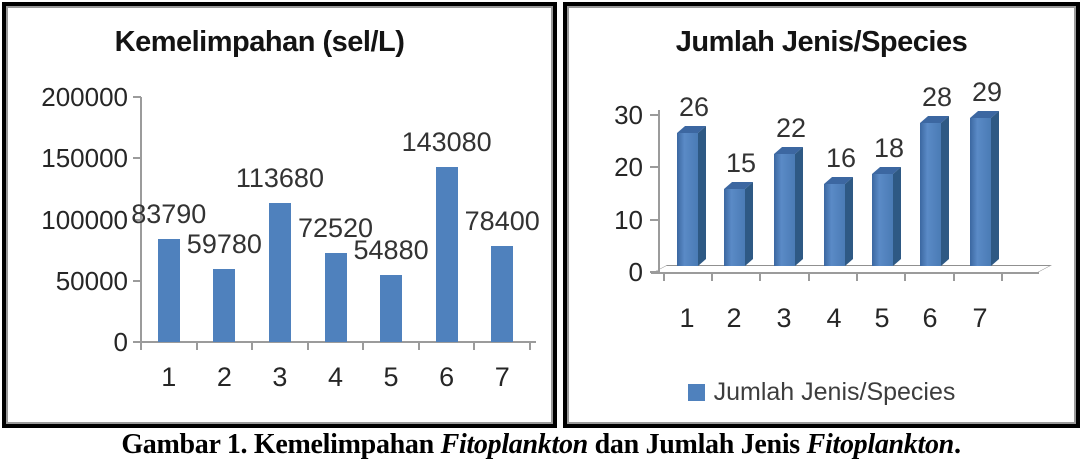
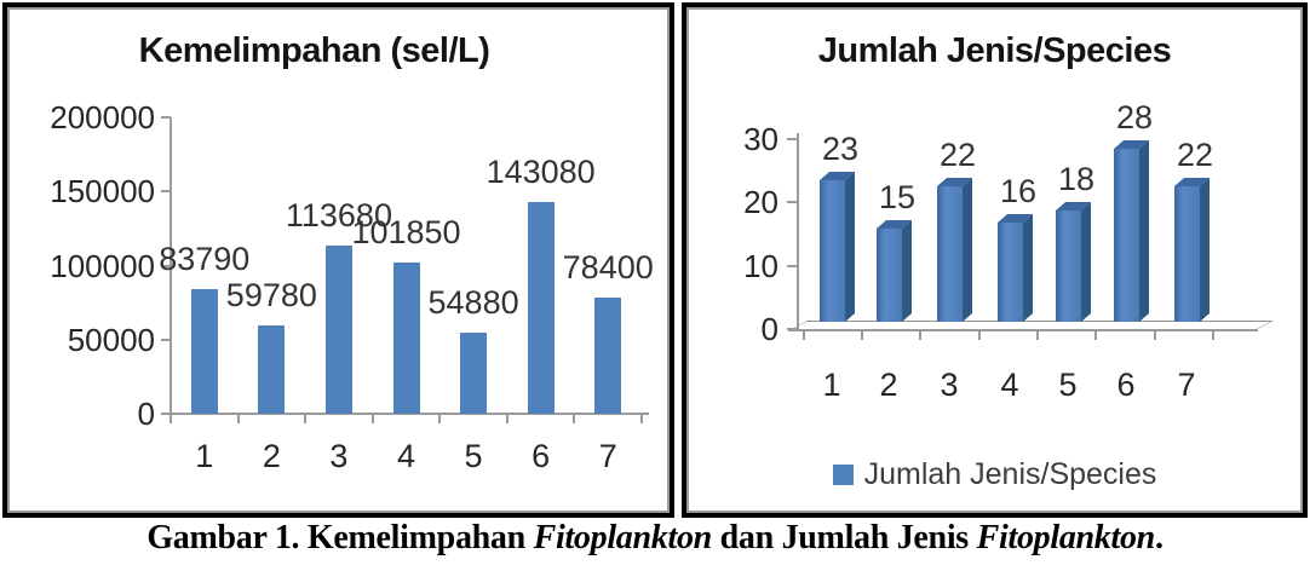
Kemelimpahan (sel/L)/4: 72520 -> 101850
Jumlah Jenis/Species/1: 26 -> 23
Jumlah Jenis/Species/7: 29 -> 22
